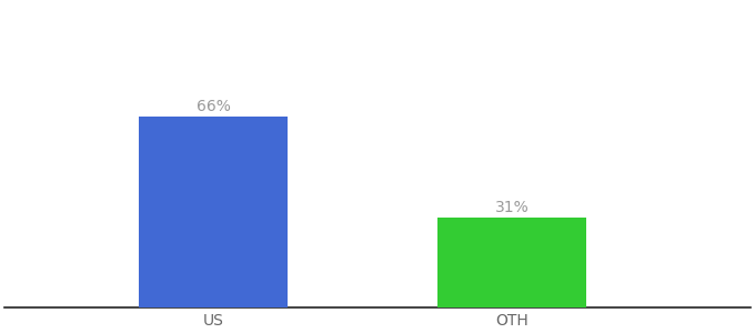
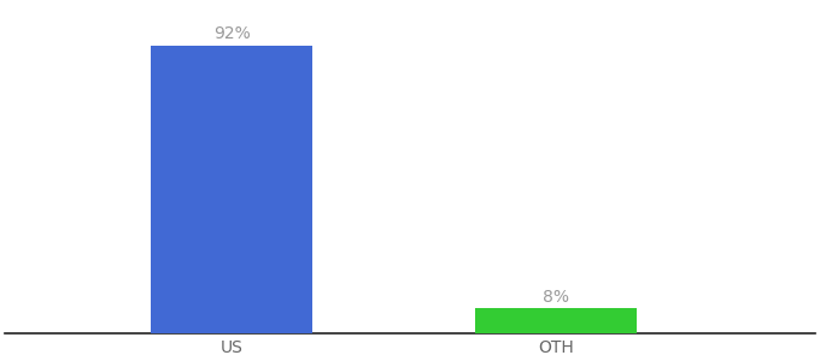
US: 66% -> 92%
OTH: 31% -> 8%
